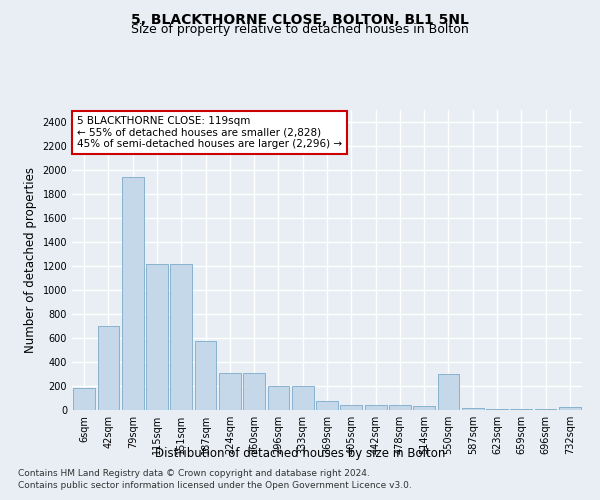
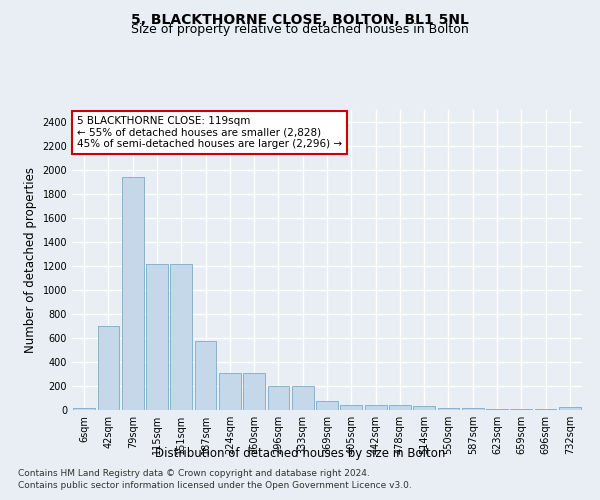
6sqm: 180 -> 20
550sqm: 300 -> 20
